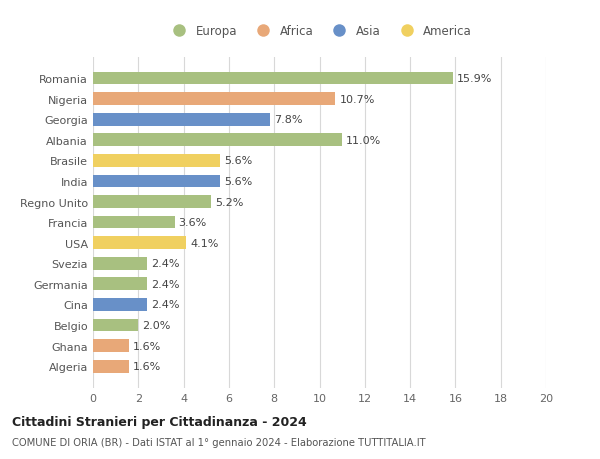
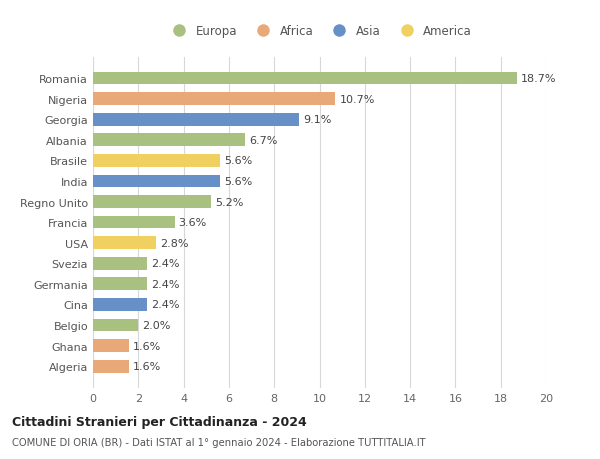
Romania: 15.9% -> 18.7%
Georgia: 7.8% -> 9.1%
Albania: 11.0% -> 6.7%
USA: 4.1% -> 2.8%
